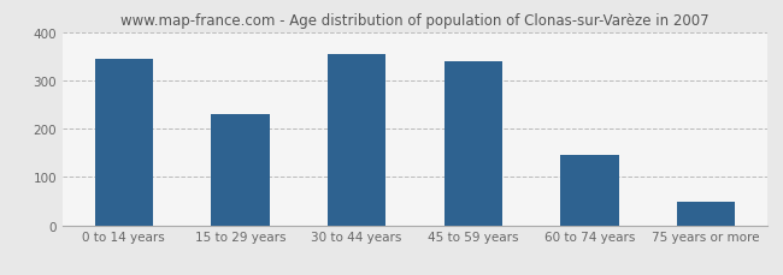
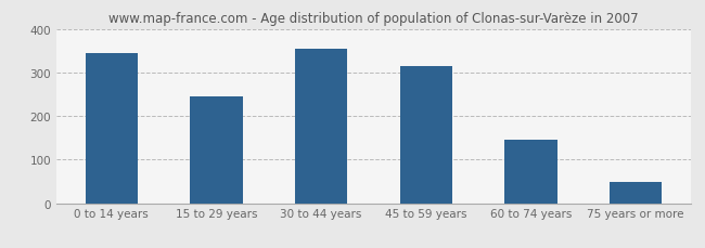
15 to 29 years: 230 -> 245
45 to 59 years: 340 -> 315
